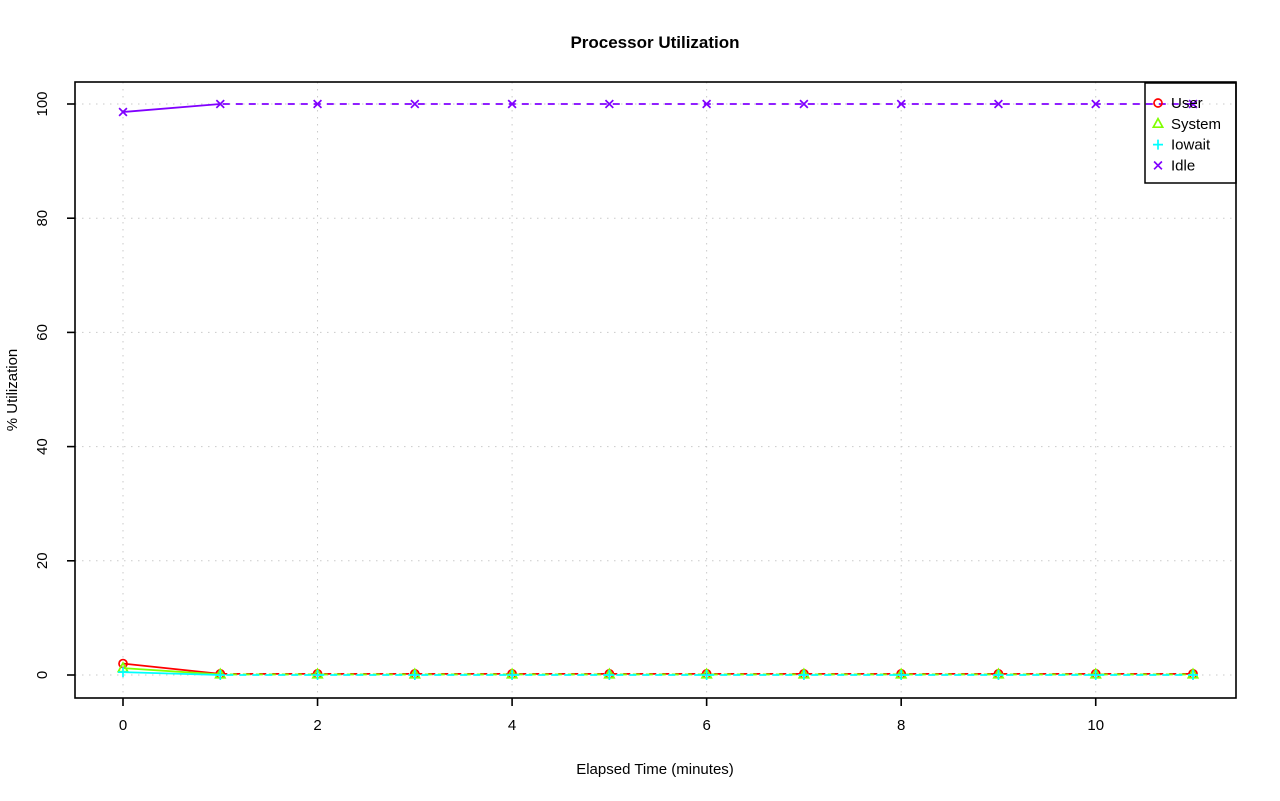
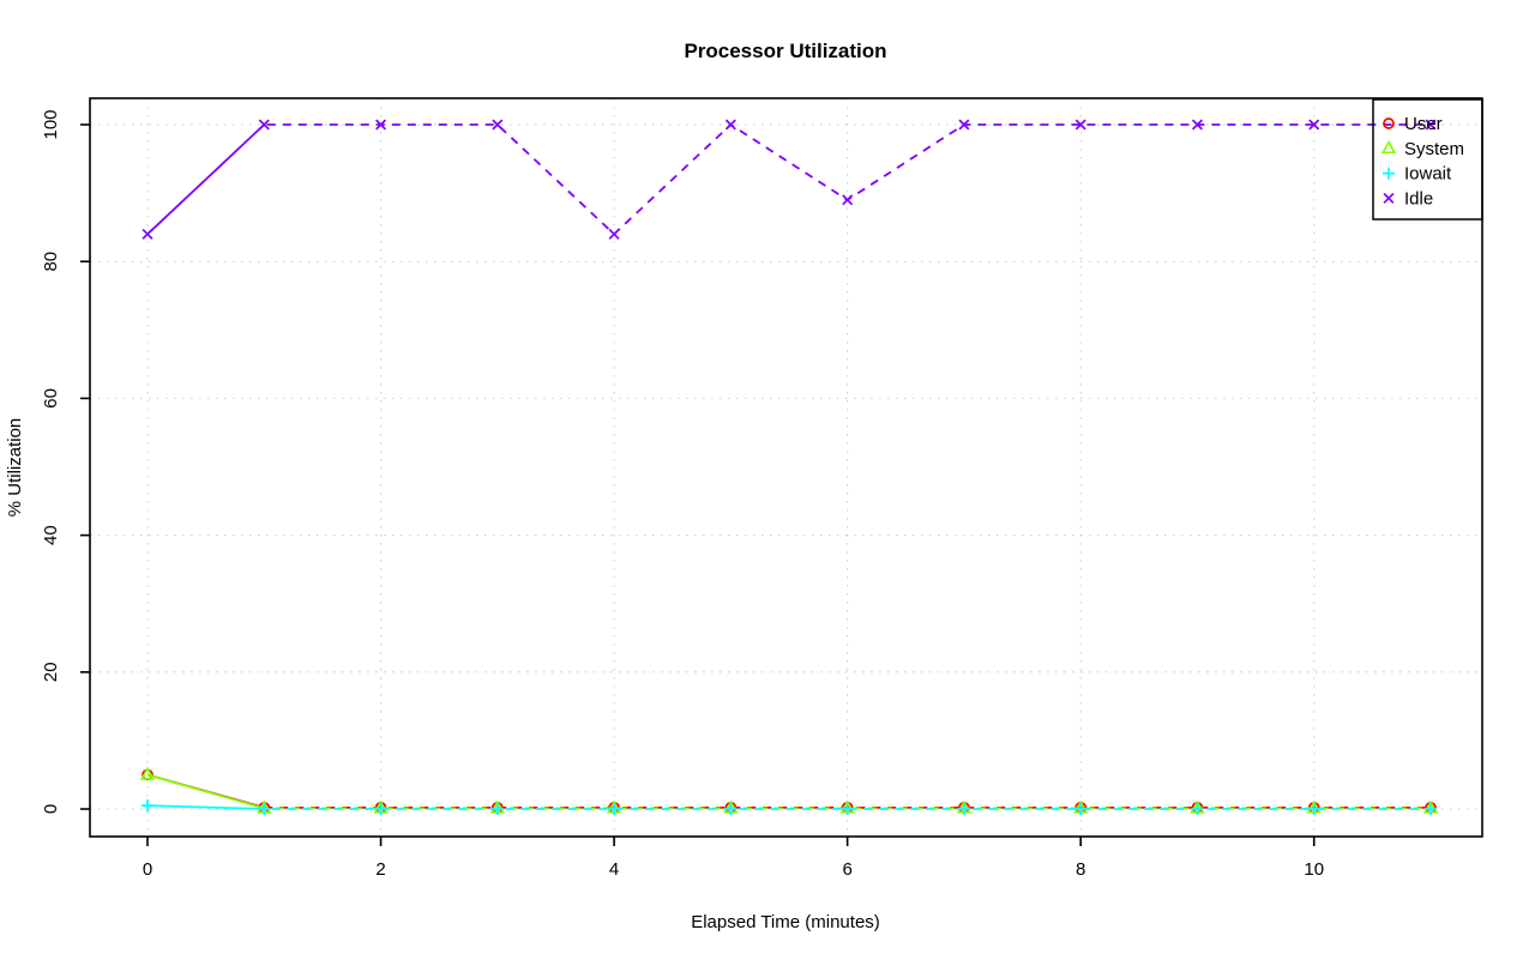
User/0: 2 -> 5
System/0: 1 -> 5
Idle/0: 99 -> 84
Idle/4: 100 -> 84
Idle/6: 100 -> 89
